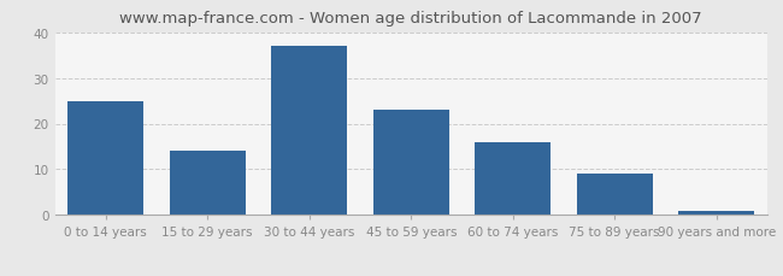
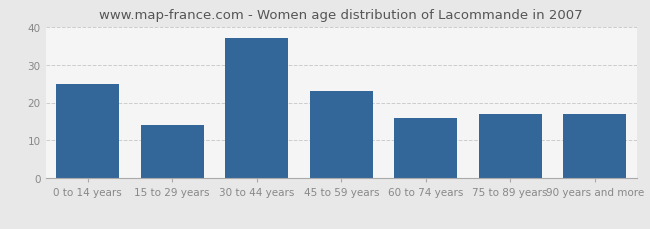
75 to 89 years: 9 -> 17
90 years and more: 1 -> 17
